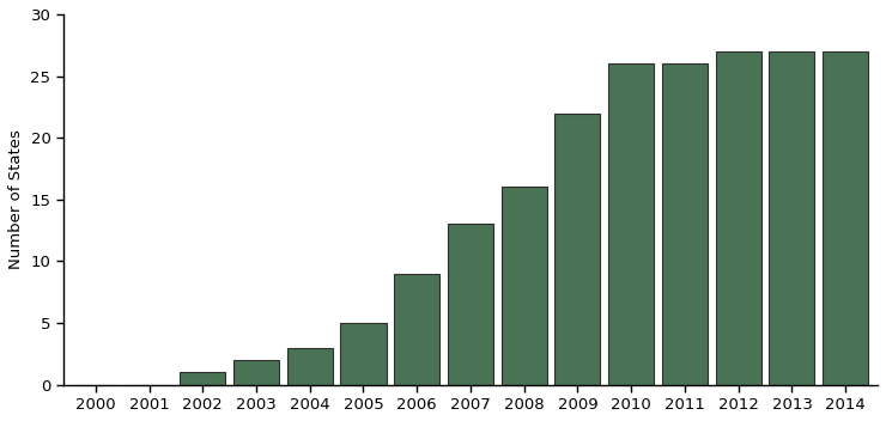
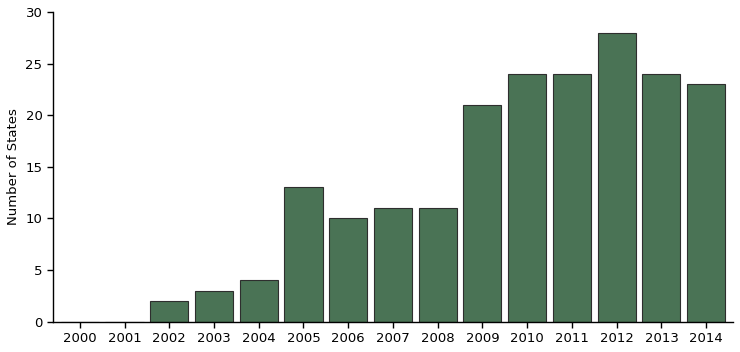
2002: 1 -> 2
2003: 2 -> 3
2004: 3 -> 4
2005: 5 -> 13
2006: 9 -> 10
2007: 13 -> 11
2008: 16 -> 11
2009: 22 -> 21
2010: 26 -> 24
2011: 26 -> 24
2012: 27 -> 28
2013: 27 -> 24
2014: 27 -> 23
